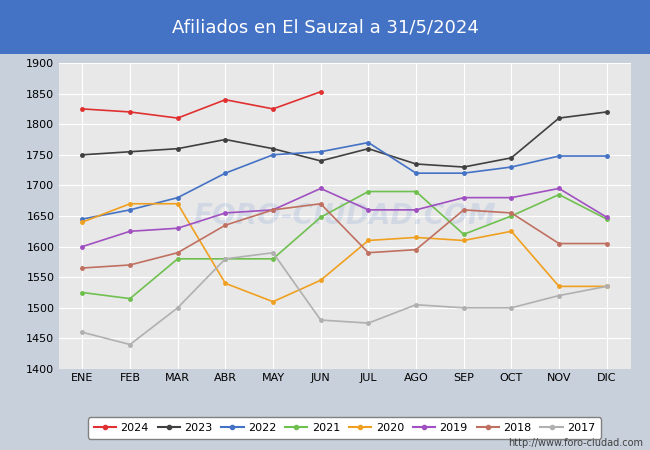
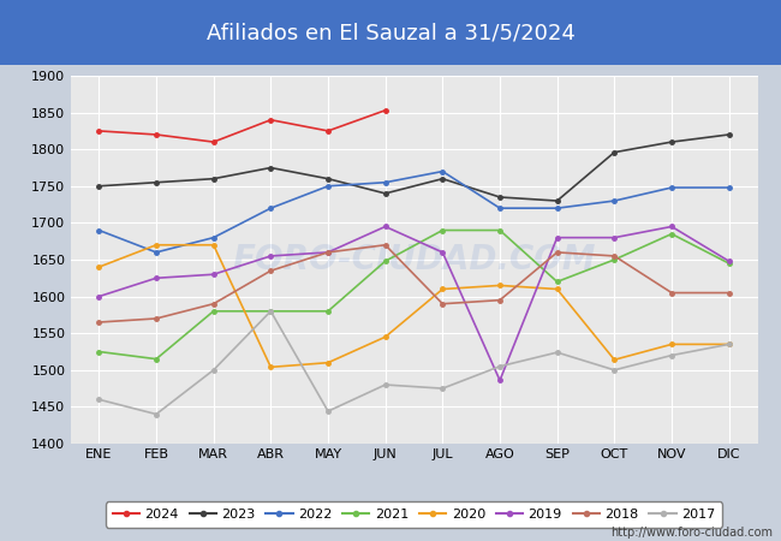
2022/ENE: 1645 -> 1690
2020/ABR: 1540 -> 1504
2017/MAY: 1590 -> 1444
2019/AGO: 1660 -> 1486
2017/SEP: 1500 -> 1524
2023/OCT: 1745 -> 1796
2020/OCT: 1625 -> 1514
